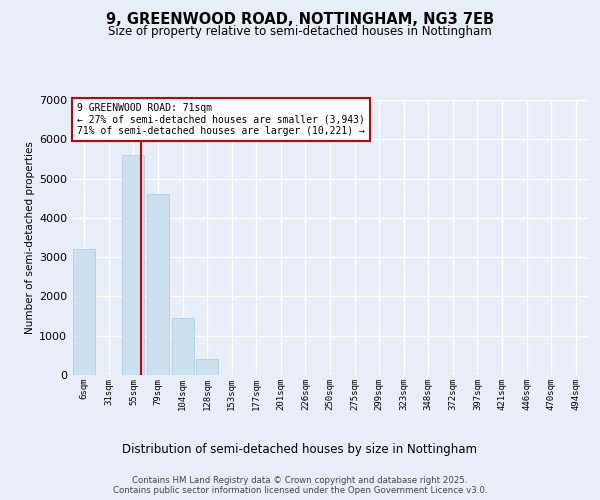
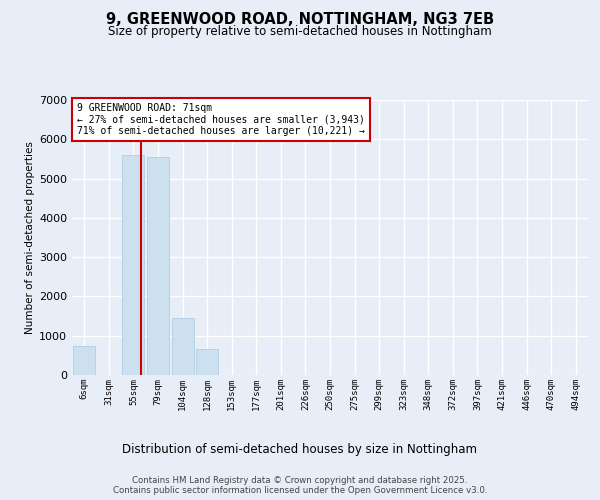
6sqm: 3200 -> 750
79sqm: 4600 -> 5550
128sqm: 400 -> 650
